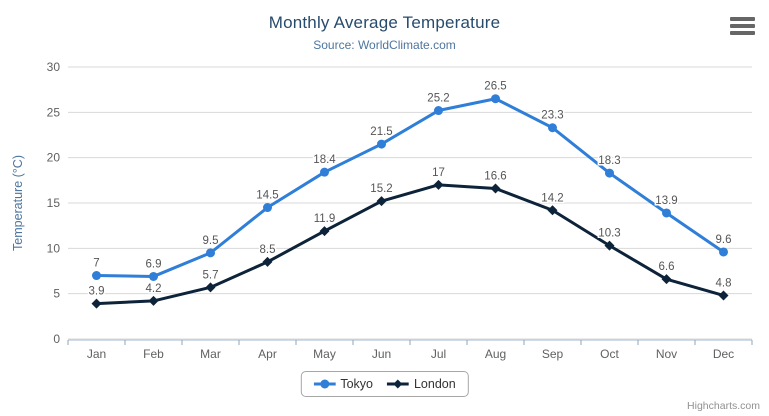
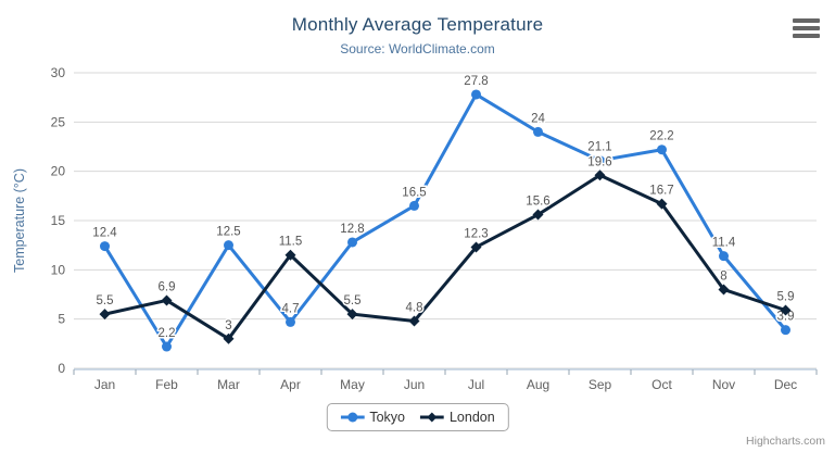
Tokyo/Jan: 7 -> 12.4
London/Jan: 3.9 -> 5.5
Tokyo/Feb: 6.9 -> 2.2
London/Feb: 4.2 -> 6.9
Tokyo/Mar: 9.5 -> 12.5
London/Mar: 5.7 -> 3
Tokyo/Apr: 14.5 -> 4.7
London/Apr: 8.5 -> 11.5
Tokyo/May: 18.4 -> 12.8
London/May: 11.9 -> 5.5
Tokyo/Jun: 21.5 -> 16.5
London/Jun: 15.2 -> 4.8
Tokyo/Jul: 25.2 -> 27.8
London/Jul: 17 -> 12.3
Tokyo/Aug: 26.5 -> 24
London/Aug: 16.6 -> 15.6
Tokyo/Sep: 23.3 -> 21.1
London/Sep: 14.2 -> 19.6
Tokyo/Oct: 18.3 -> 22.2
London/Oct: 10.3 -> 16.7
Tokyo/Nov: 13.9 -> 11.4
London/Nov: 6.6 -> 8
Tokyo/Dec: 9.6 -> 3.9
London/Dec: 4.8 -> 5.9
